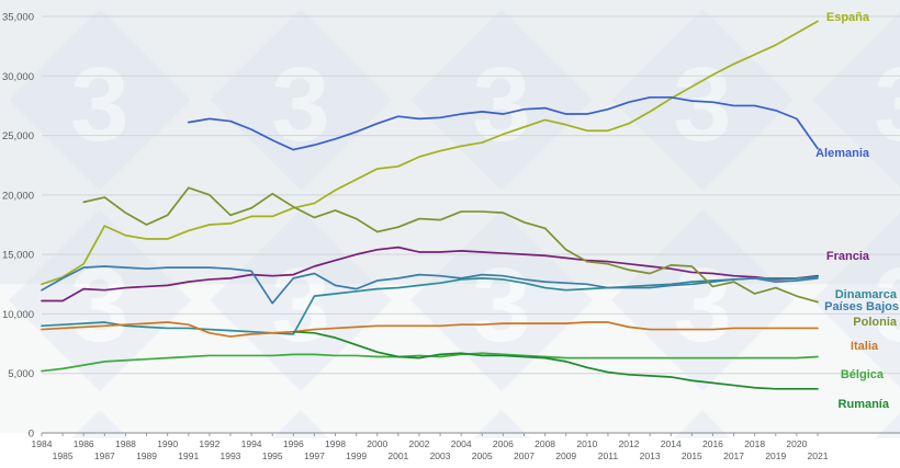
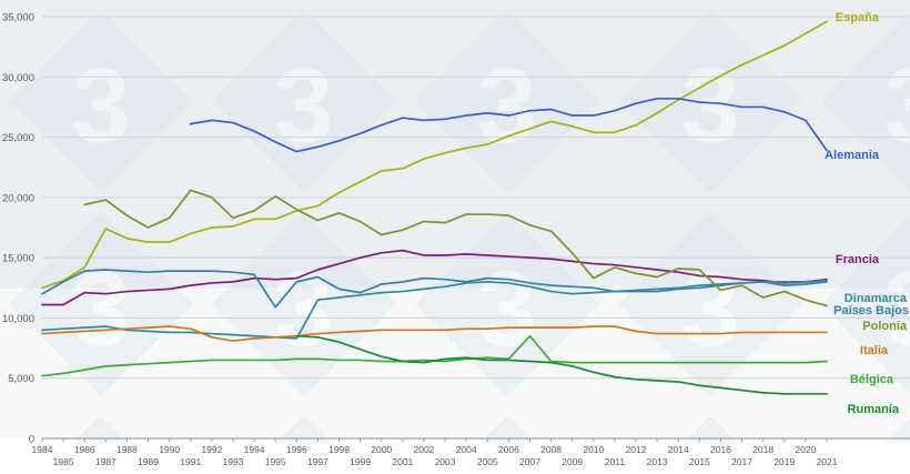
Bélgica/2007: 6500 -> 8500
Polonia/2010: 14400 -> 13300
